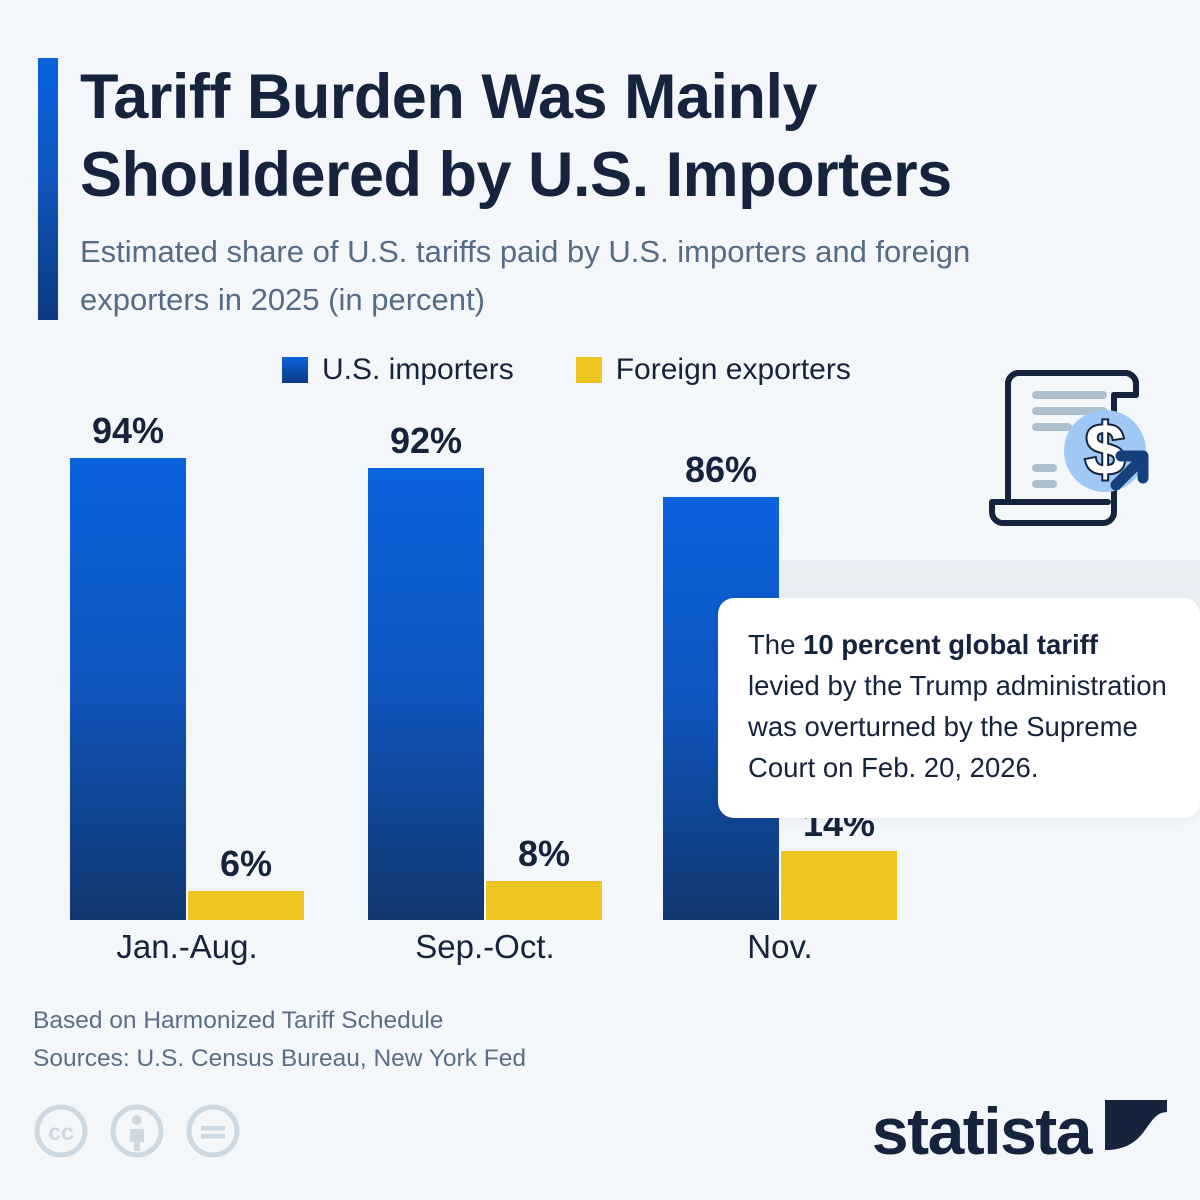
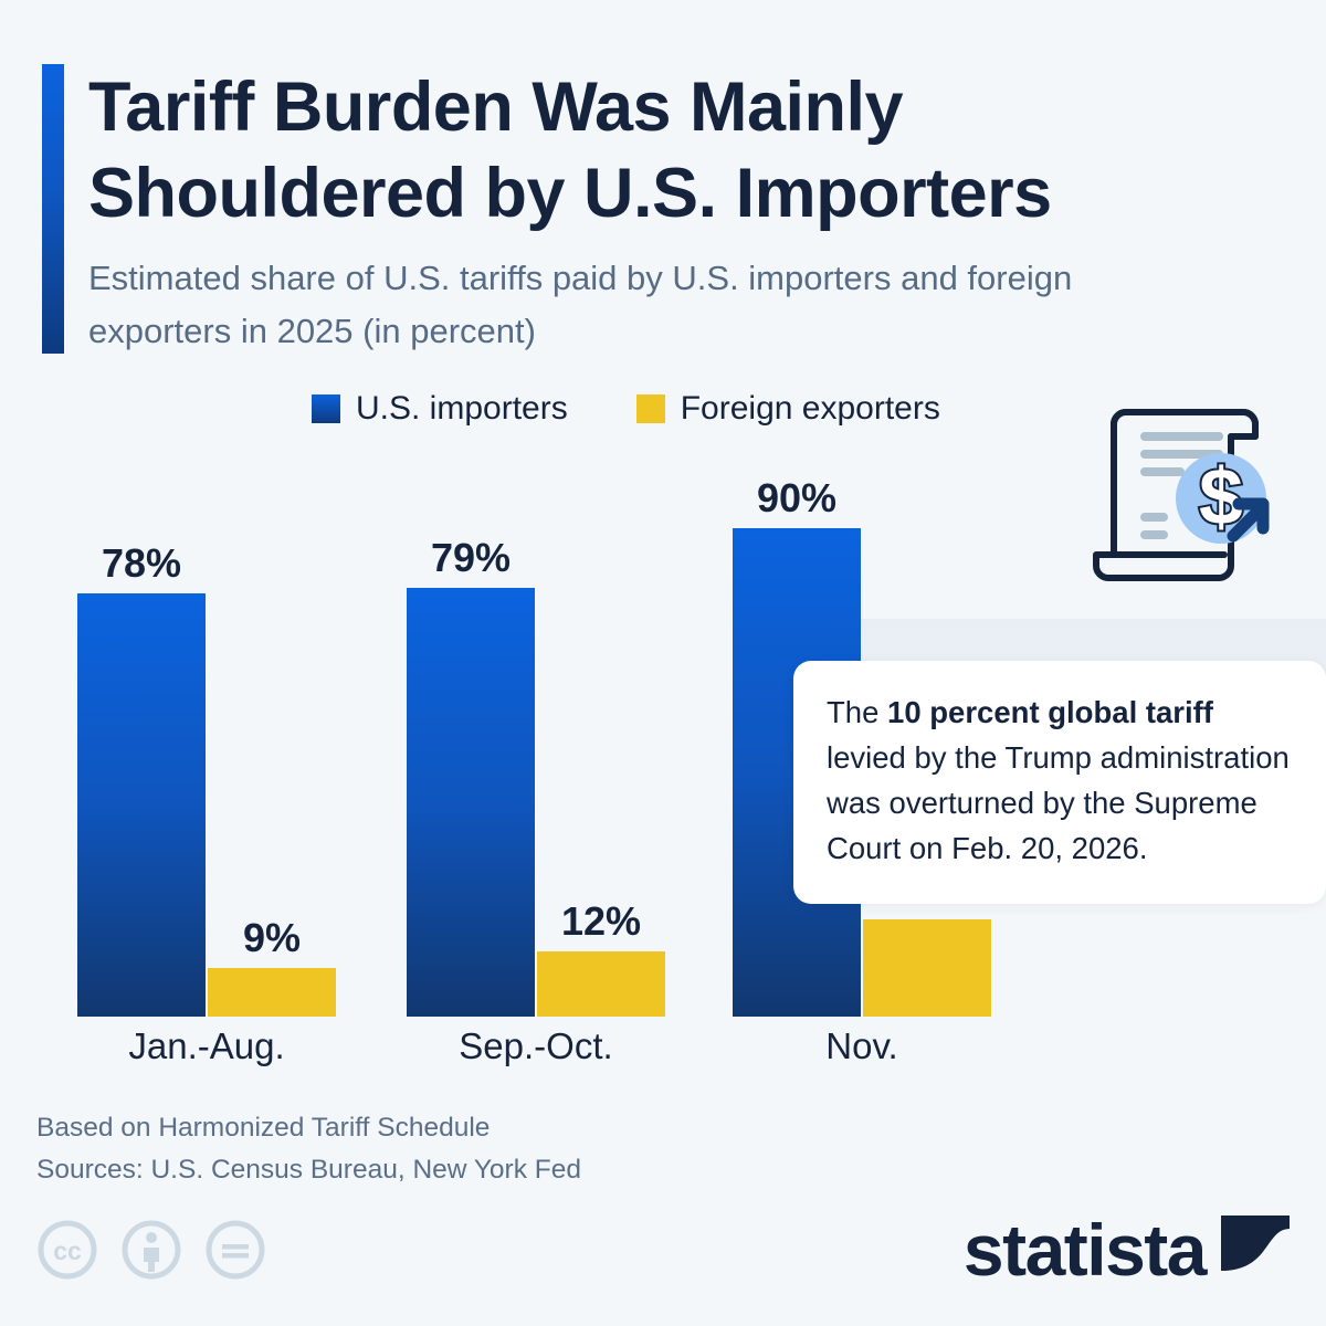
U.S. importers/Jan.-Aug.: 94% -> 78%
Foreign exporters/Jan.-Aug.: 6% -> 9%
U.S. importers/Sep.-Oct.: 92% -> 79%
Foreign exporters/Sep.-Oct.: 8% -> 12%
U.S. importers/Nov.: 86% -> 90%
Foreign exporters/Nov.: 14% -> 18%
